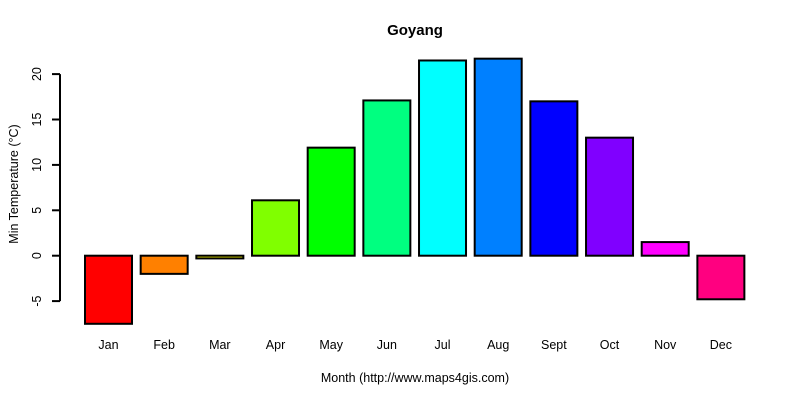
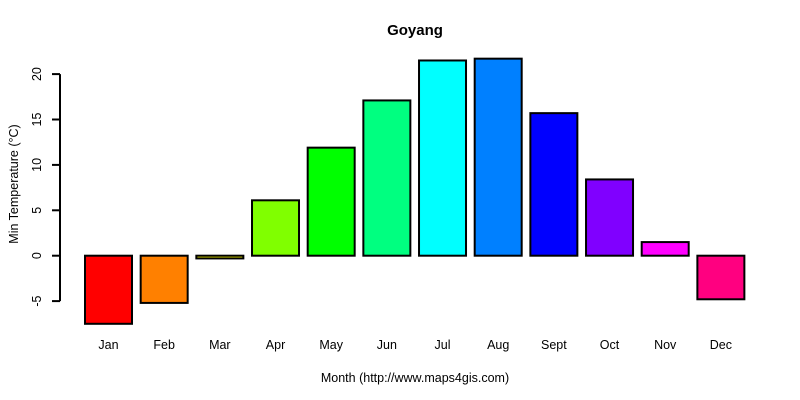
Feb: -2 -> -5
Sept: 17 -> 16
Oct: 13 -> 8
